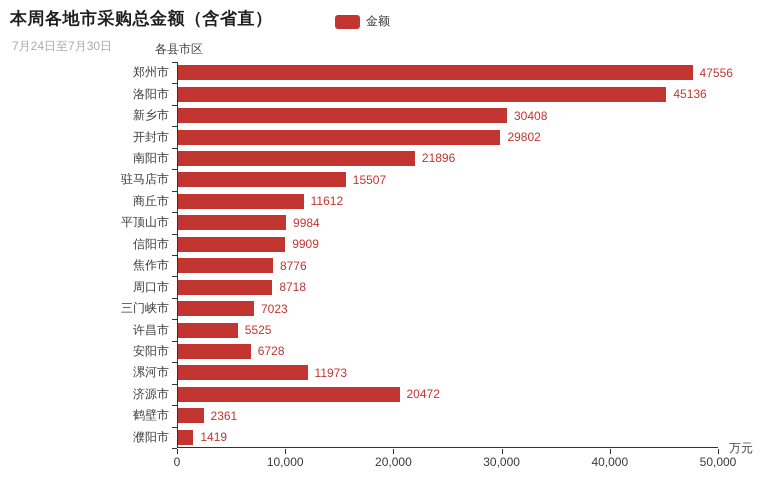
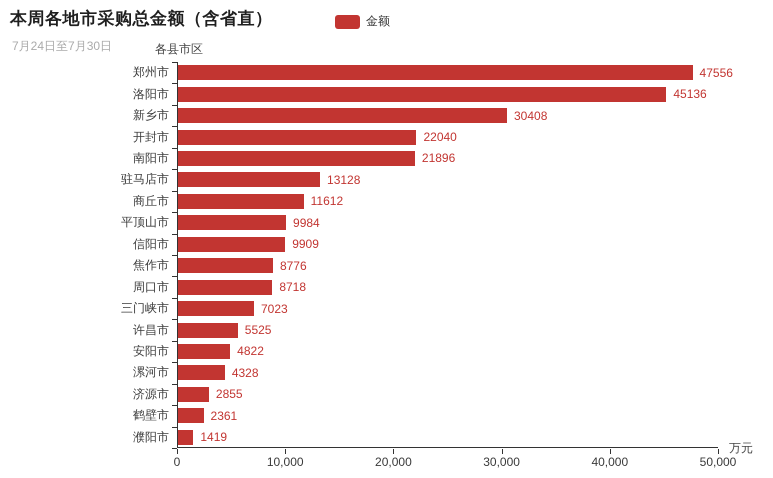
开封市: 29802 -> 22040
驻马店市: 15507 -> 13128
安阳市: 6728 -> 4822
漯河市: 11973 -> 4328
济源市: 20472 -> 2855
